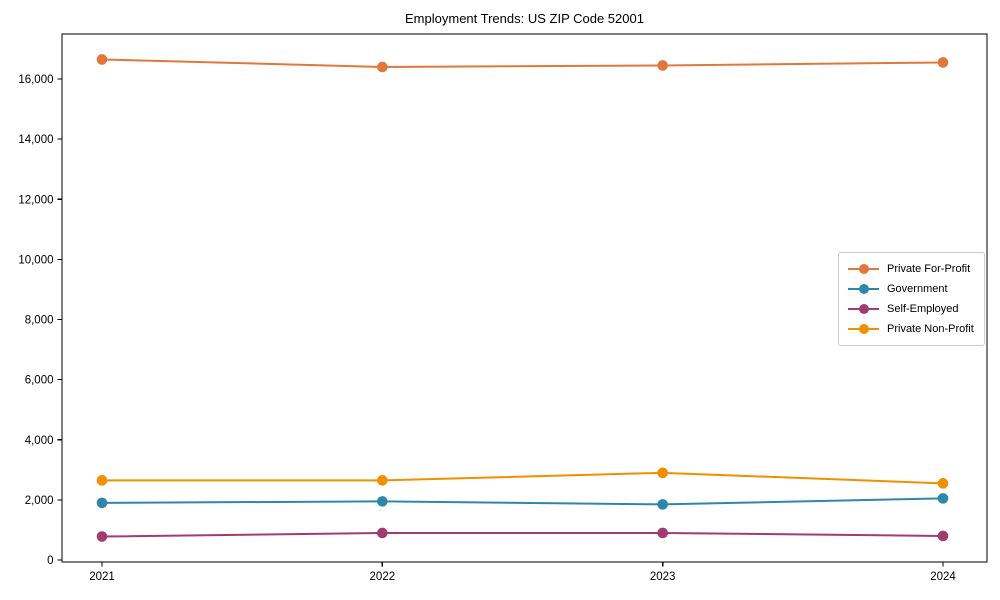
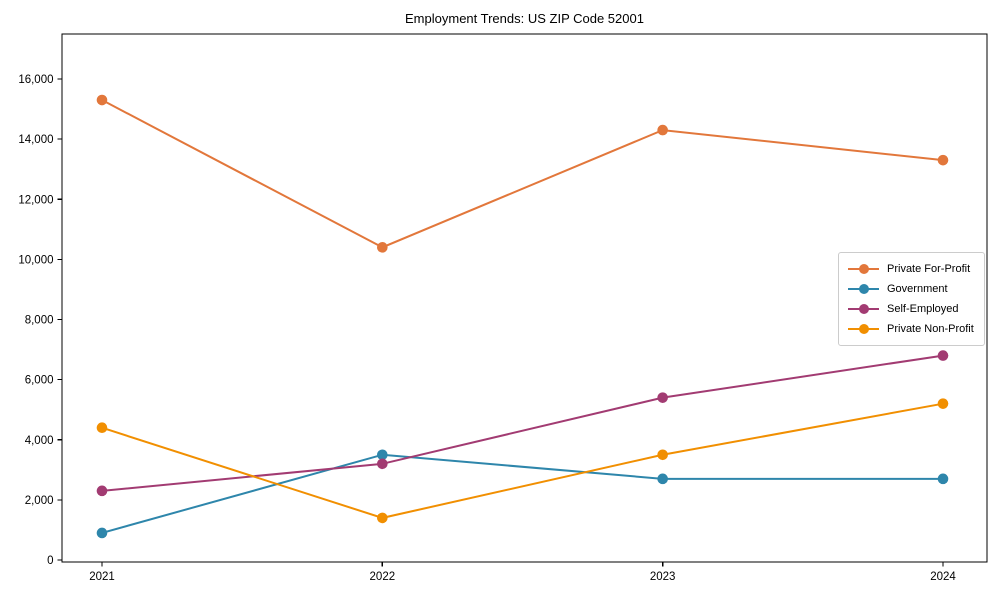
Private For-Profit/2021: 16600 -> 15300
Government/2021: 1900 -> 900
Self-Employed/2021: 800 -> 2300
Private Non-Profit/2021: 2600 -> 4400
Private For-Profit/2022: 16400 -> 10400
Government/2022: 2000 -> 3500
Self-Employed/2022: 900 -> 3200
Private Non-Profit/2022: 2600 -> 1400
Private For-Profit/2023: 16400 -> 14300
Government/2023: 1800 -> 2700
Self-Employed/2023: 900 -> 5400
Private Non-Profit/2023: 2900 -> 3500
Private For-Profit/2024: 16600 -> 13300
Government/2024: 2000 -> 2700
Self-Employed/2024: 800 -> 6800
Private Non-Profit/2024: 2600 -> 5200
